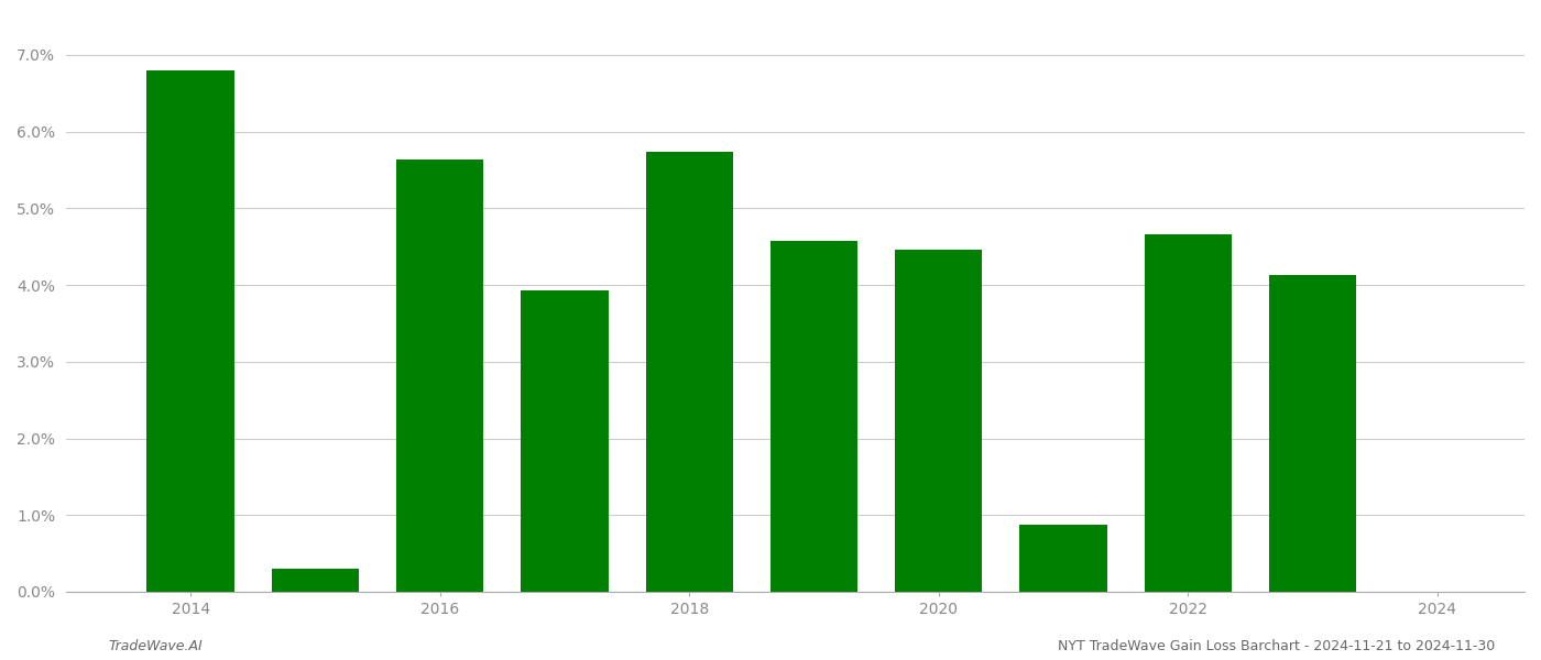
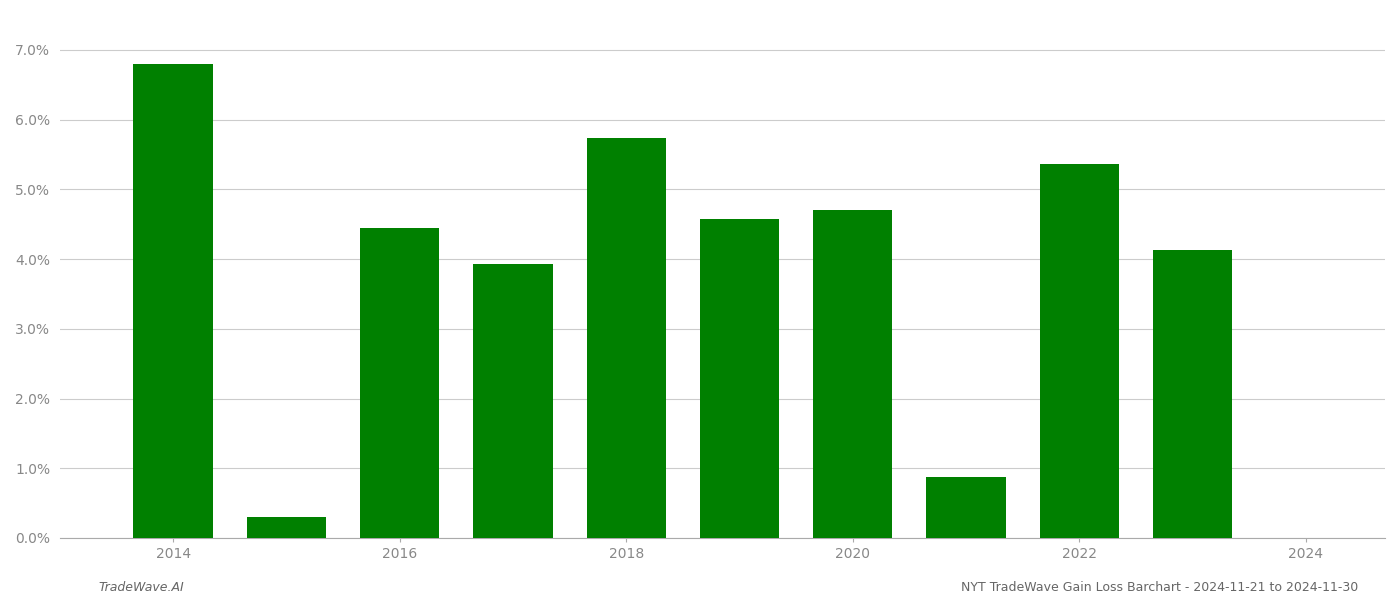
2016: 5.64% -> 4.45%
2020: 4.46% -> 4.70%
2022: 4.66% -> 5.37%
